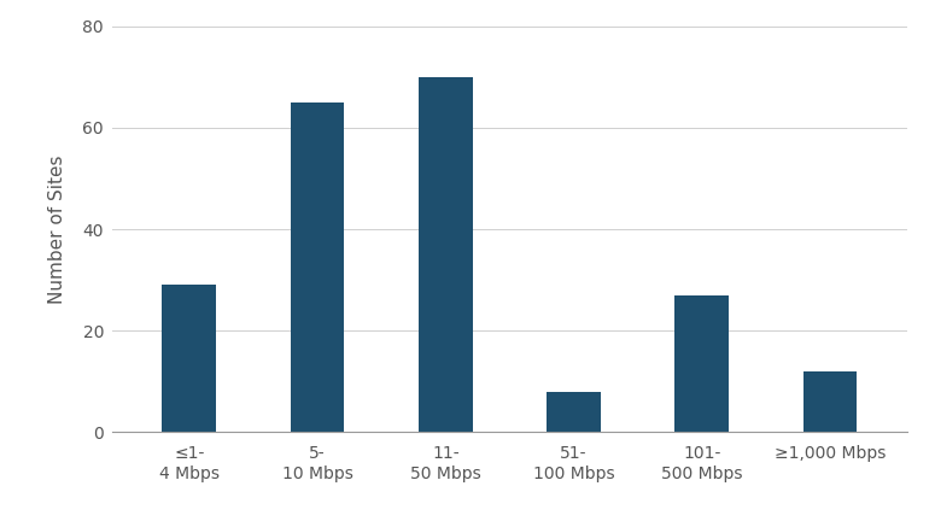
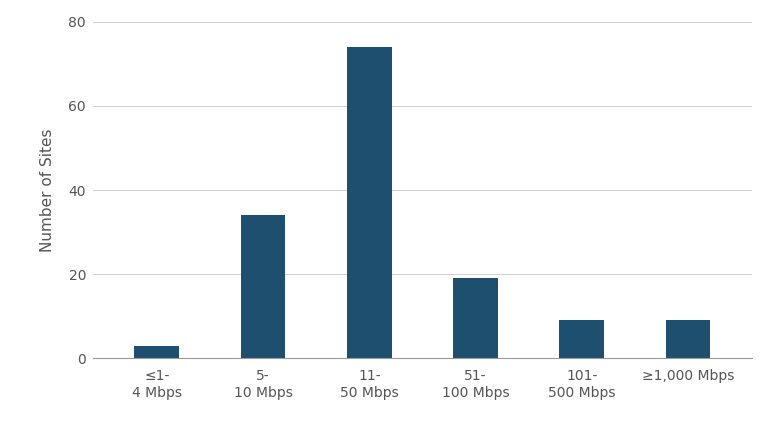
≤1- 4 Mbps: 29 -> 3
5- 10 Mbps: 65 -> 34
11- 50 Mbps: 70 -> 74
51- 100 Mbps: 8 -> 19
101- 500 Mbps: 27 -> 9
≥1,000 Mbps: 12 -> 9
